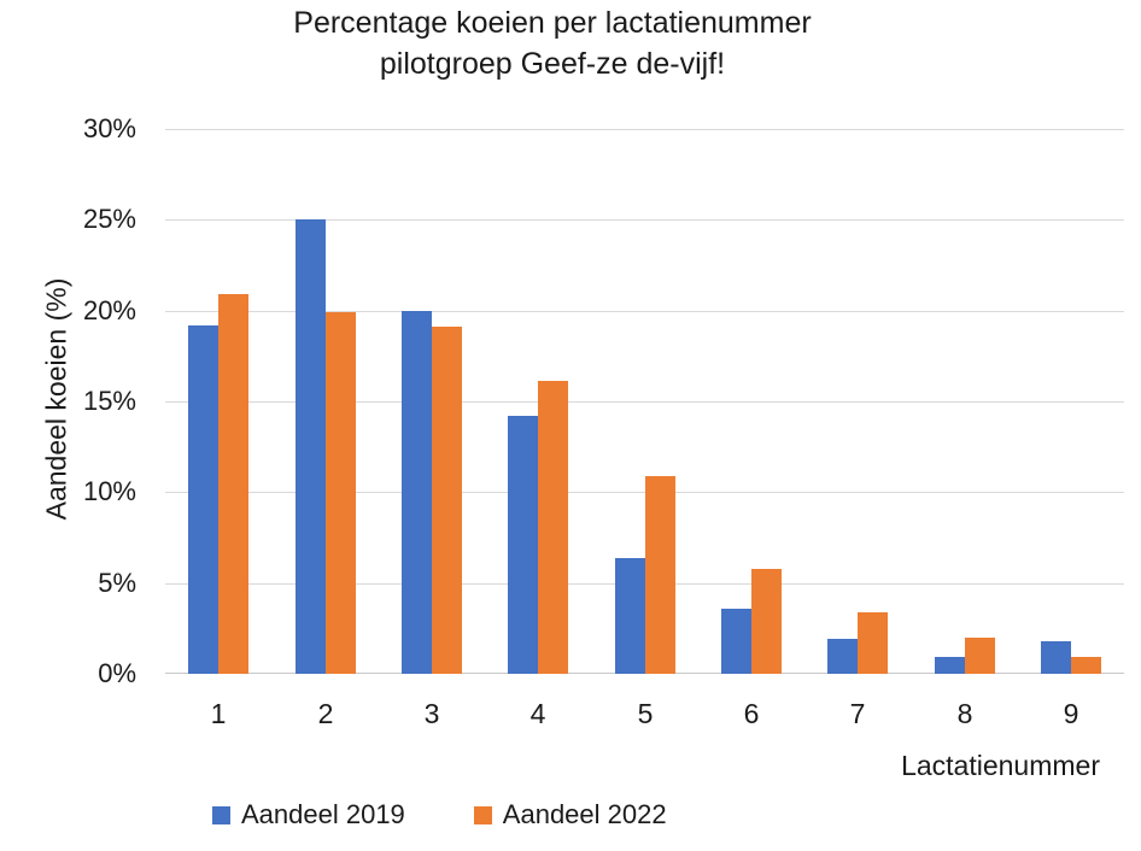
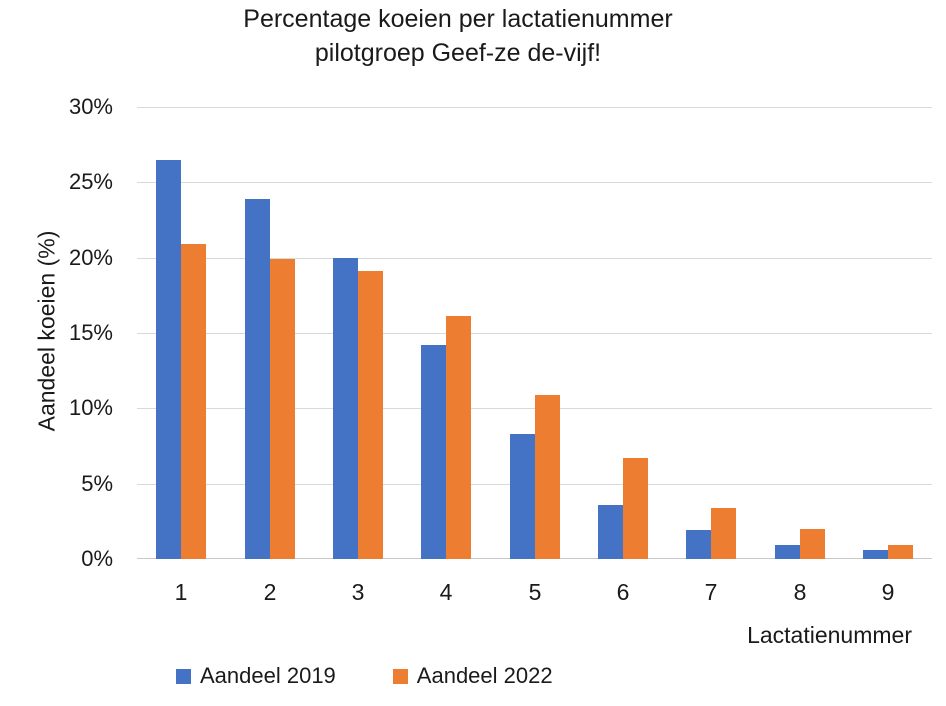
Aandeel 2019/1: 19.2% -> 26.5%
Aandeel 2019/2: 25.0% -> 23.9%
Aandeel 2019/5: 6.4% -> 8.3%
Aandeel 2022/6: 5.8% -> 6.7%
Aandeel 2019/9: 1.8% -> 0.6%
